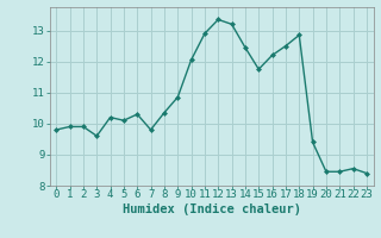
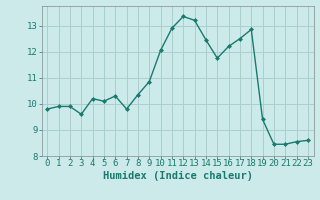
23: 8.40 -> 8.60
